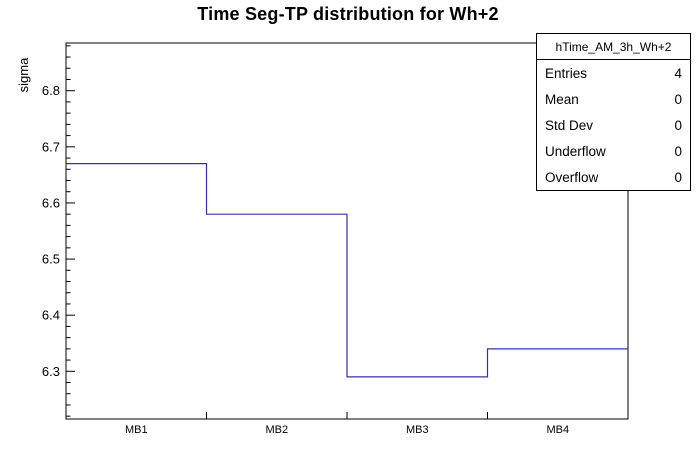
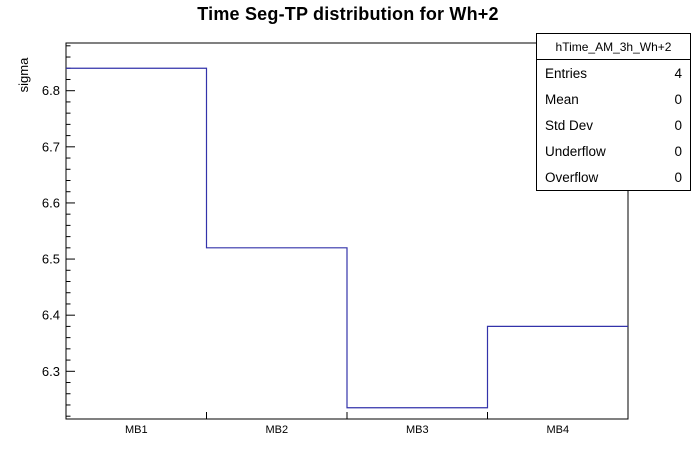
MB1: 6.67 -> 6.84
MB2: 6.58 -> 6.52
MB3: 6.29 -> 6.24
MB4: 6.34 -> 6.38
